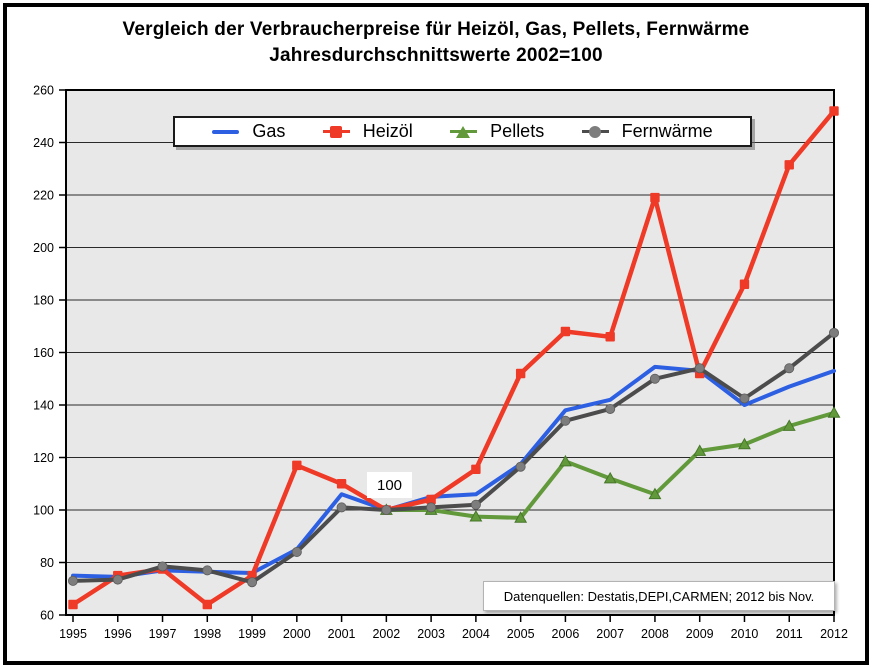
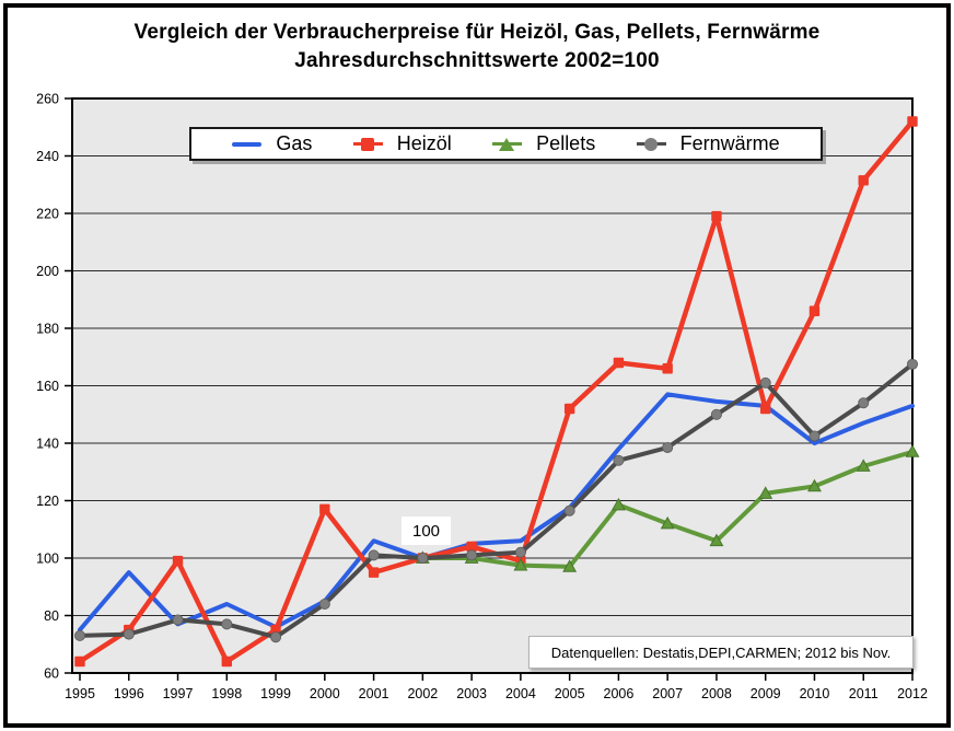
Gas/1996: 74 -> 95
Heizöl/1997: 78 -> 99
Gas/1998: 76 -> 84
Heizöl/2001: 110 -> 95
Heizöl/2004: 116 -> 99
Gas/2007: 142 -> 157
Fernwärme/2009: 154 -> 161
